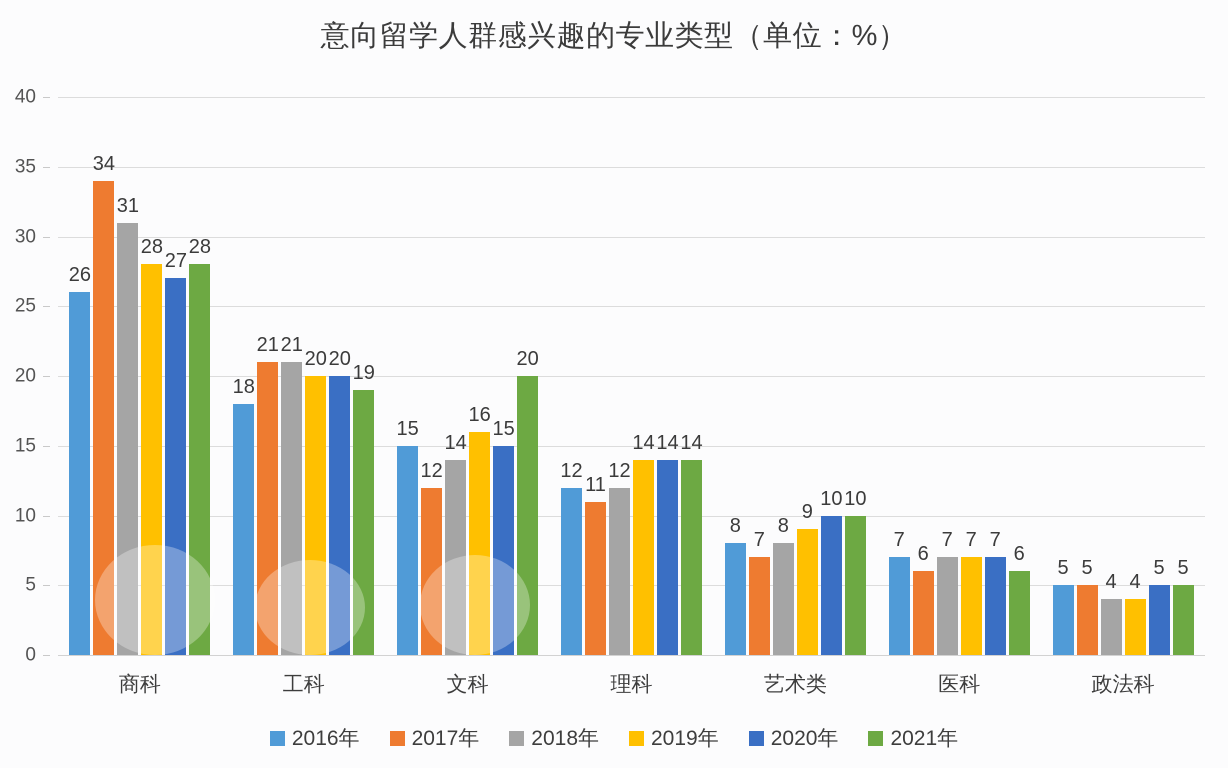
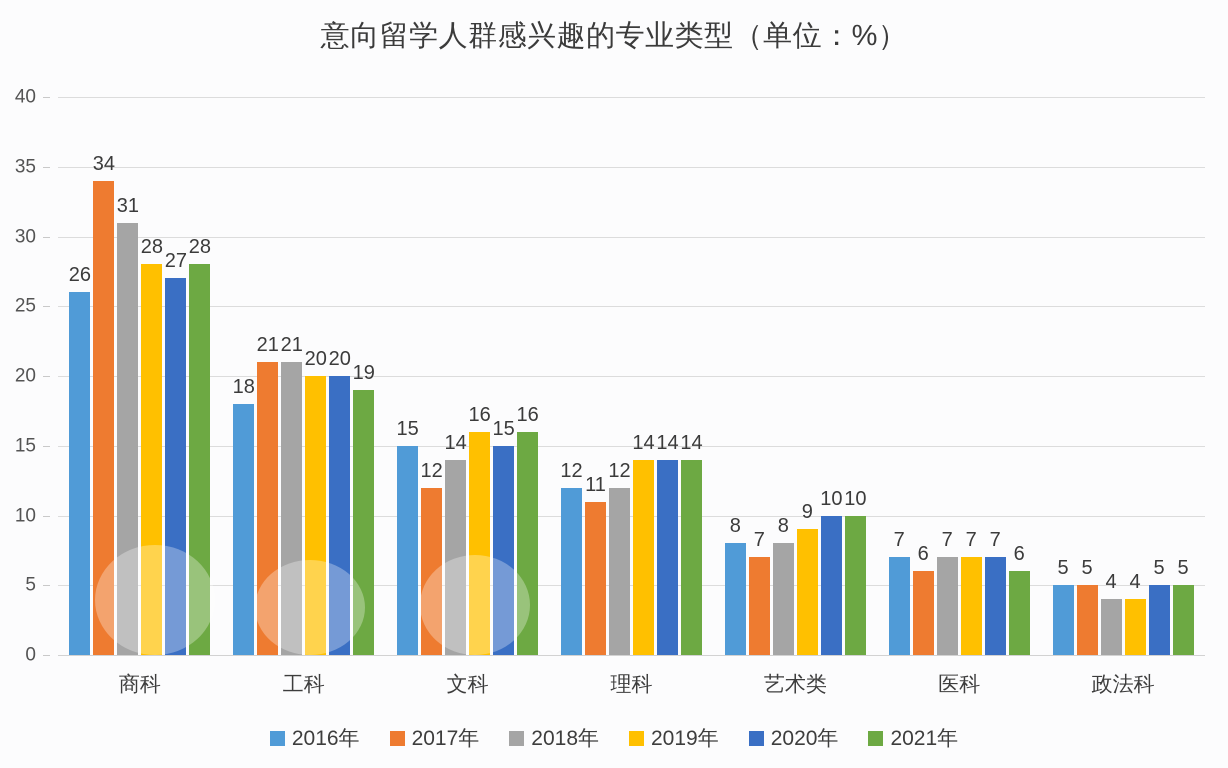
2021年/文科: 20 -> 16
